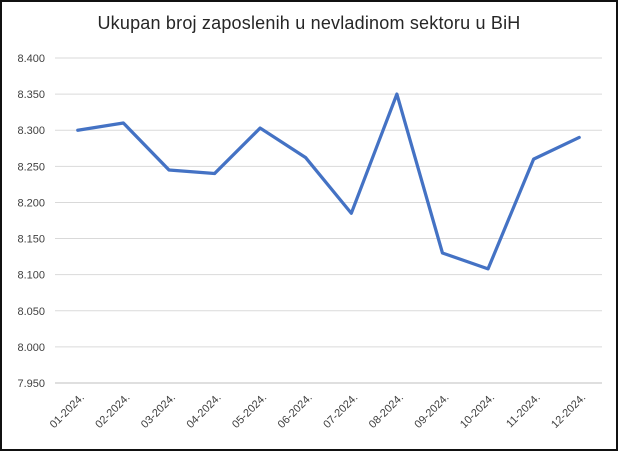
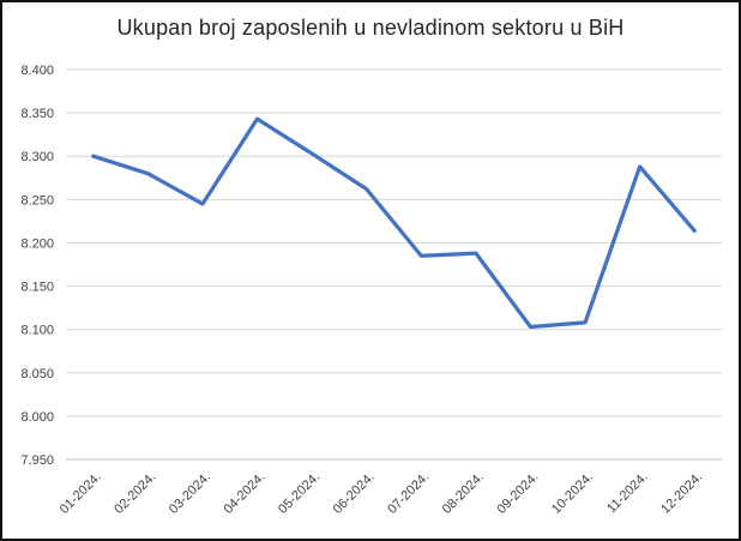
02-2024.: 8310 -> 8280
04-2024.: 8240 -> 8340
08-2024.: 8350 -> 8190
09-2024.: 8130 -> 8100
11-2024.: 8260 -> 8290
12-2024.: 8290 -> 8210
